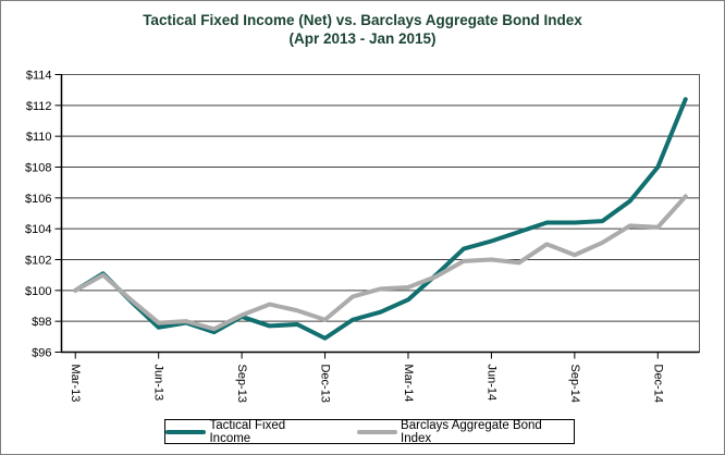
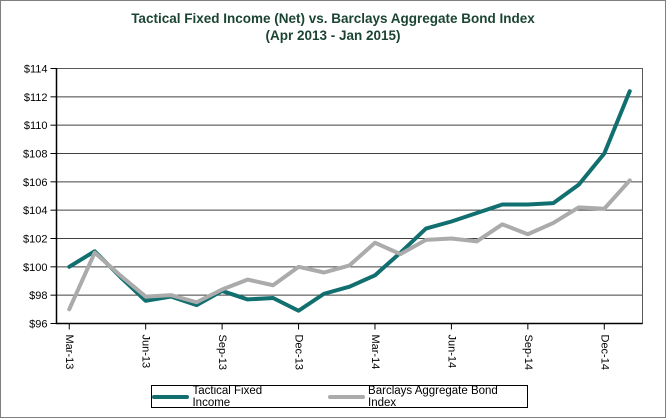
Barclays Aggregate Bond Index/Mar-13: $100.0 -> $97.0
Barclays Aggregate Bond Index/Dec-13: $98.1 -> $100.0
Barclays Aggregate Bond Index/Mar-14: $100.2 -> $101.7
